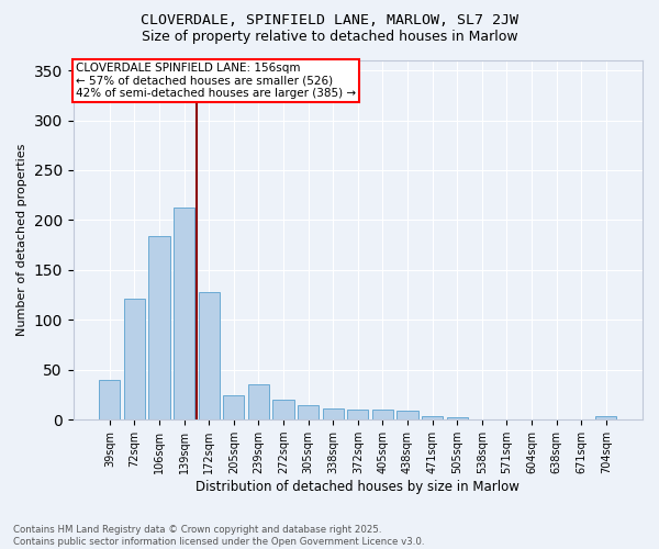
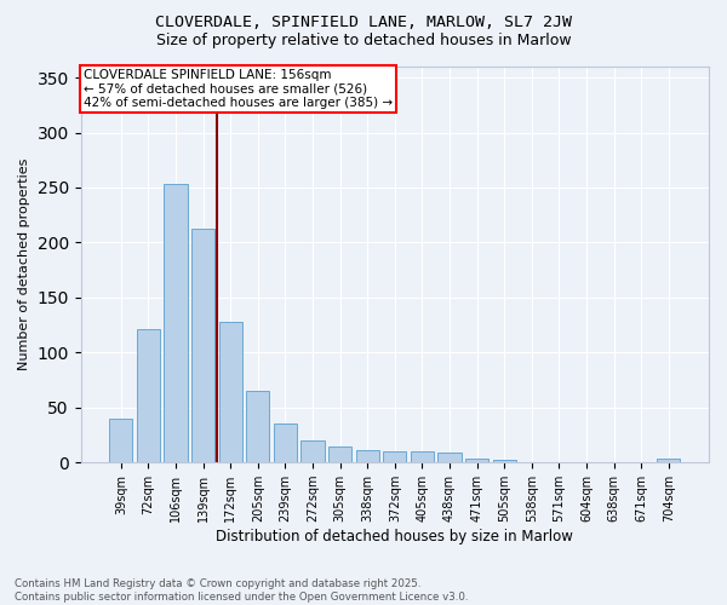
106sqm: 184 -> 253
205sqm: 24 -> 65
